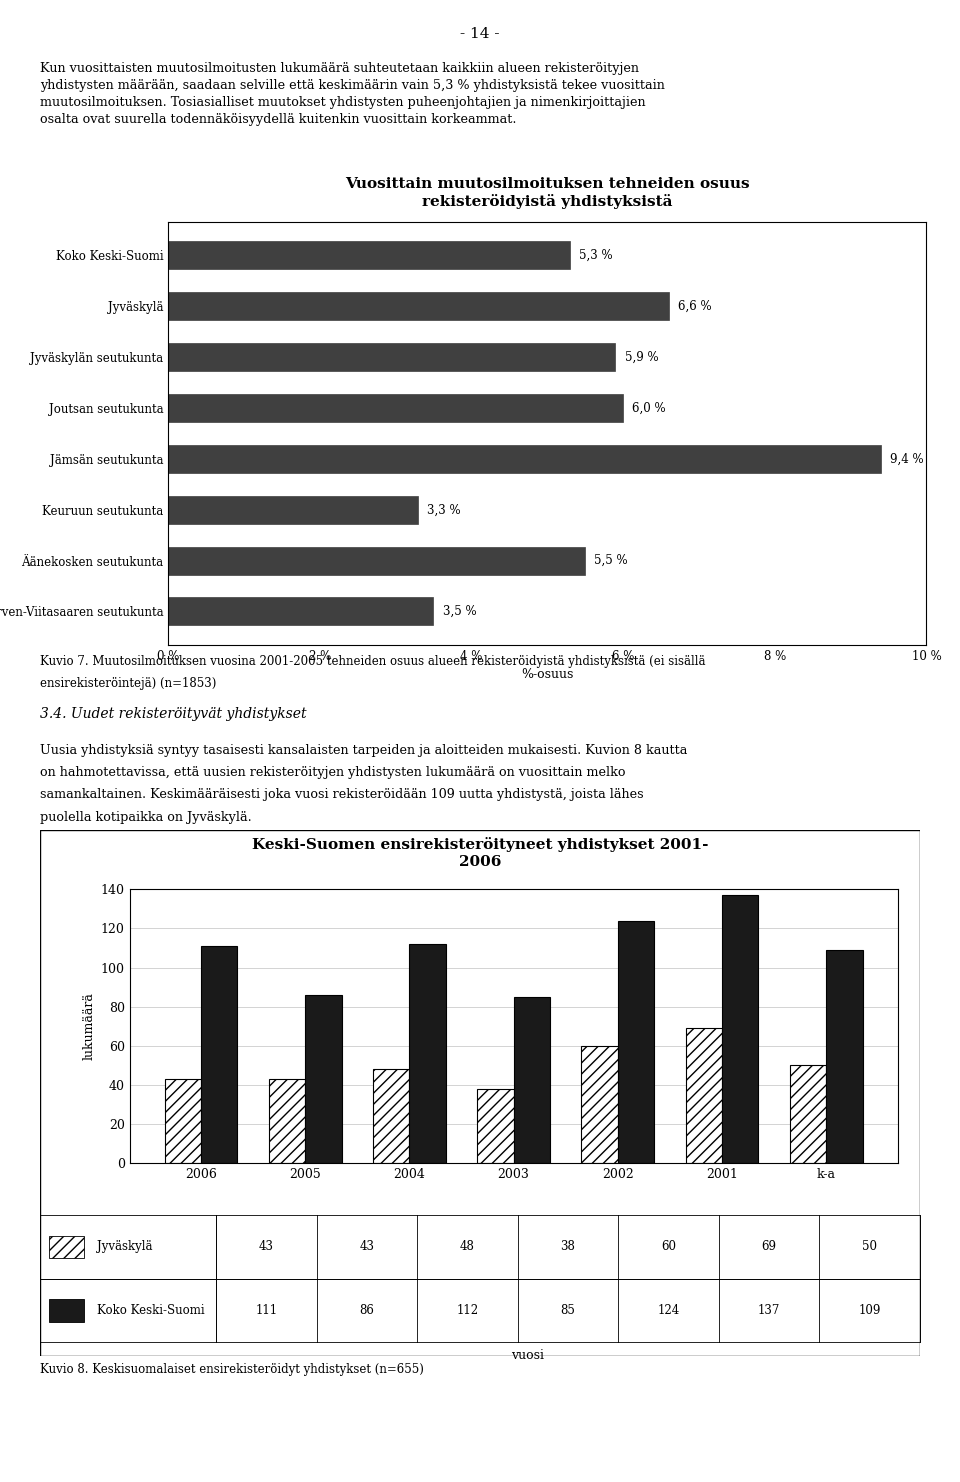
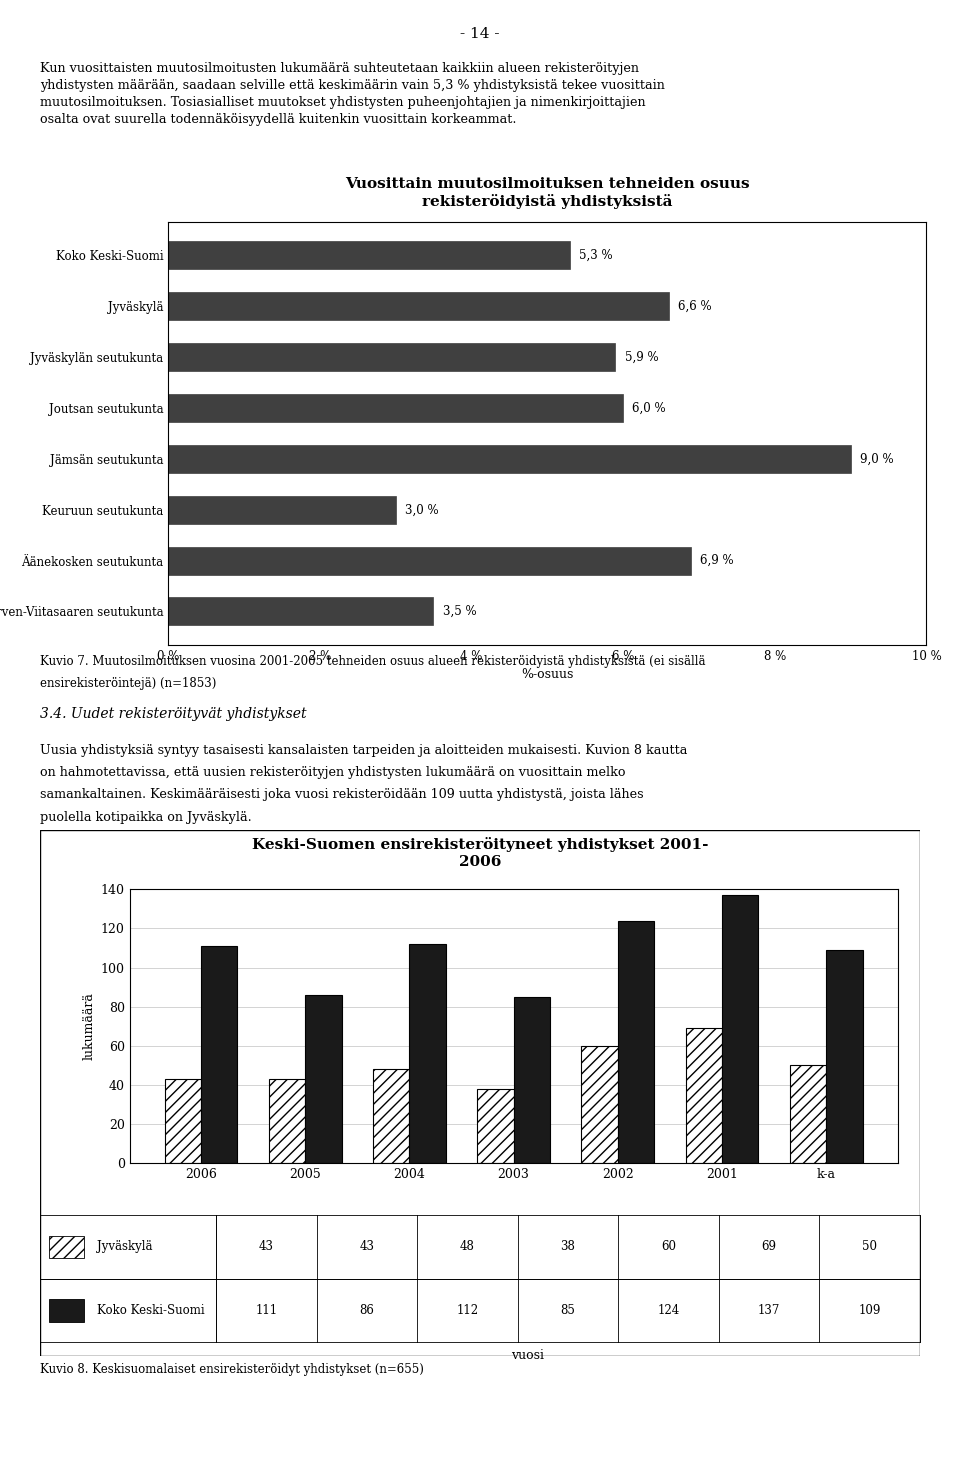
Jämsän seutukunta: 9,4 -> 9,0
Keuruun seutukunta: 3,3 -> 3,0
Äänekosken seutukunta: 5,5 -> 6,9
